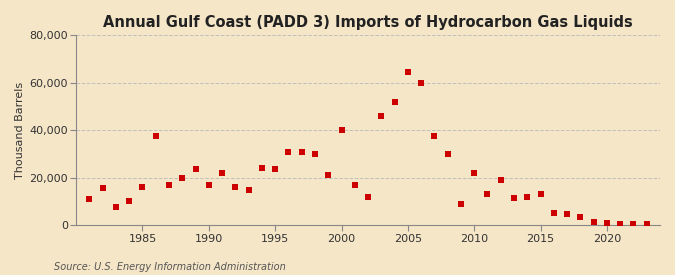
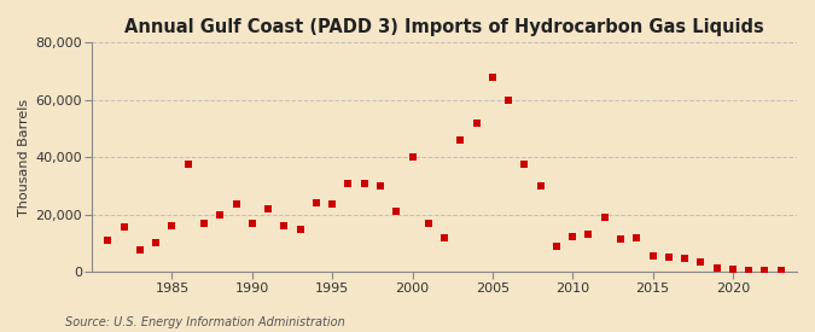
2005: 64,500 -> 68,000
2010: 22,000 -> 12,500
2015: 13,000 -> 5,500
